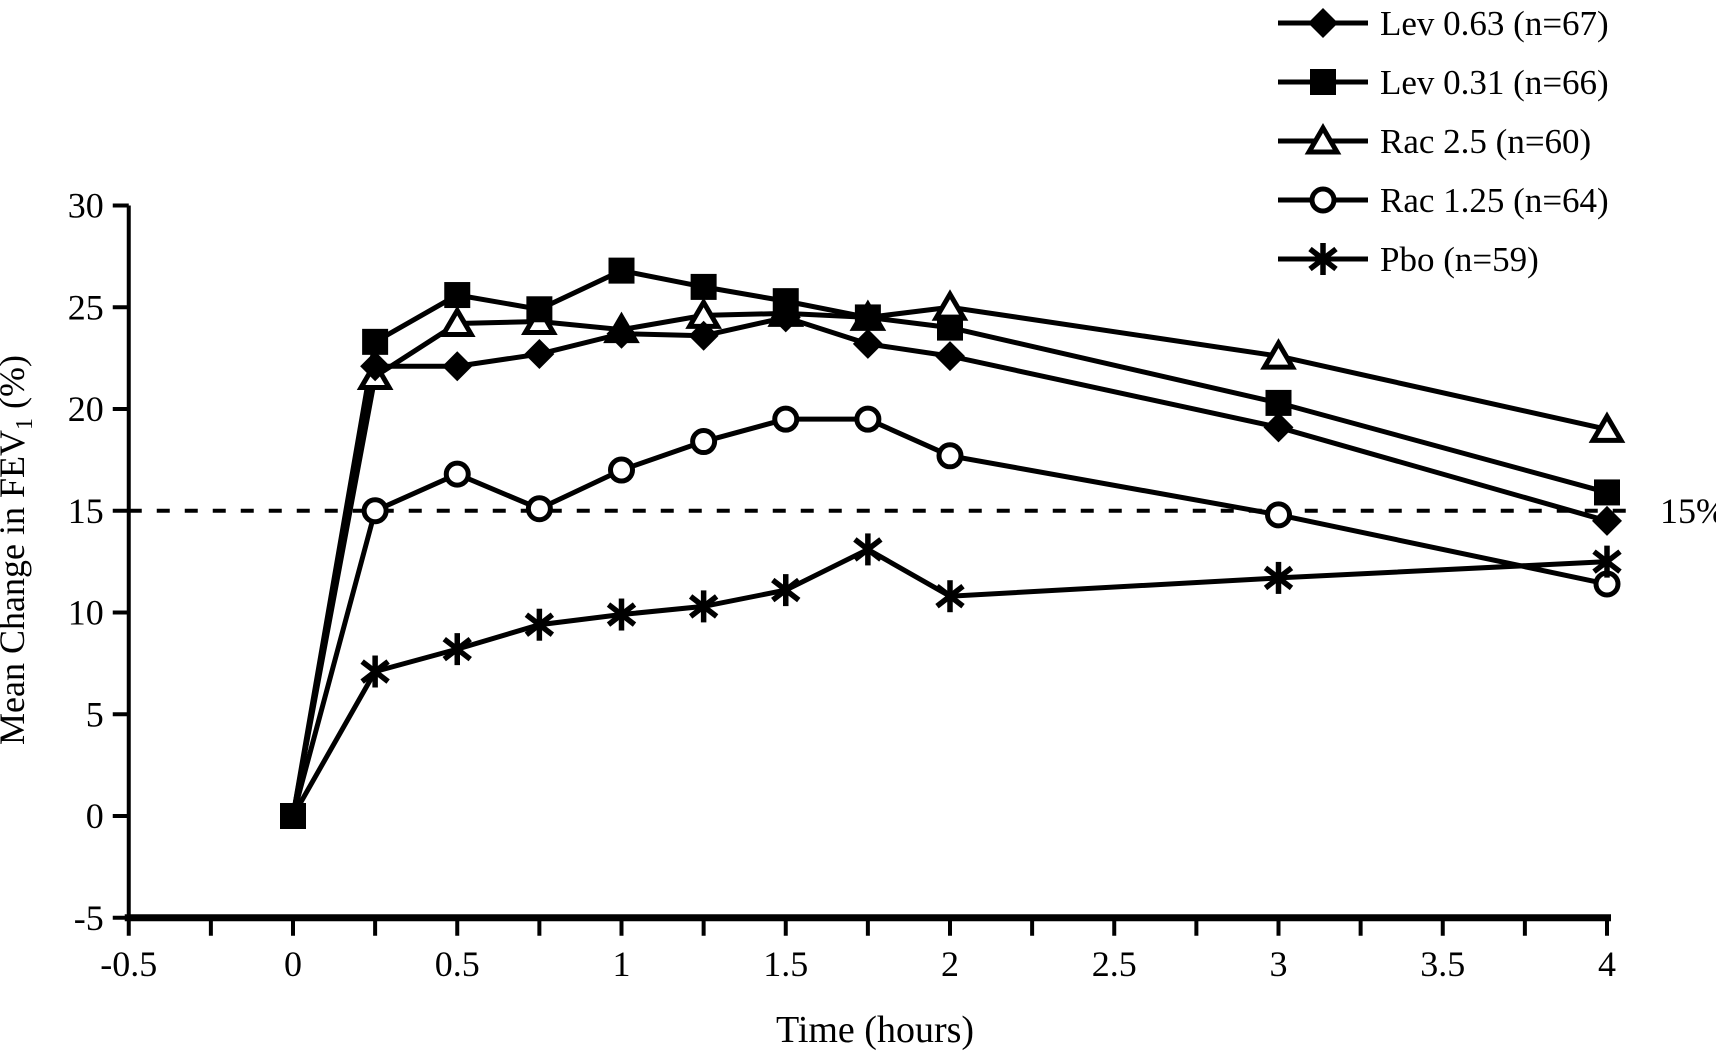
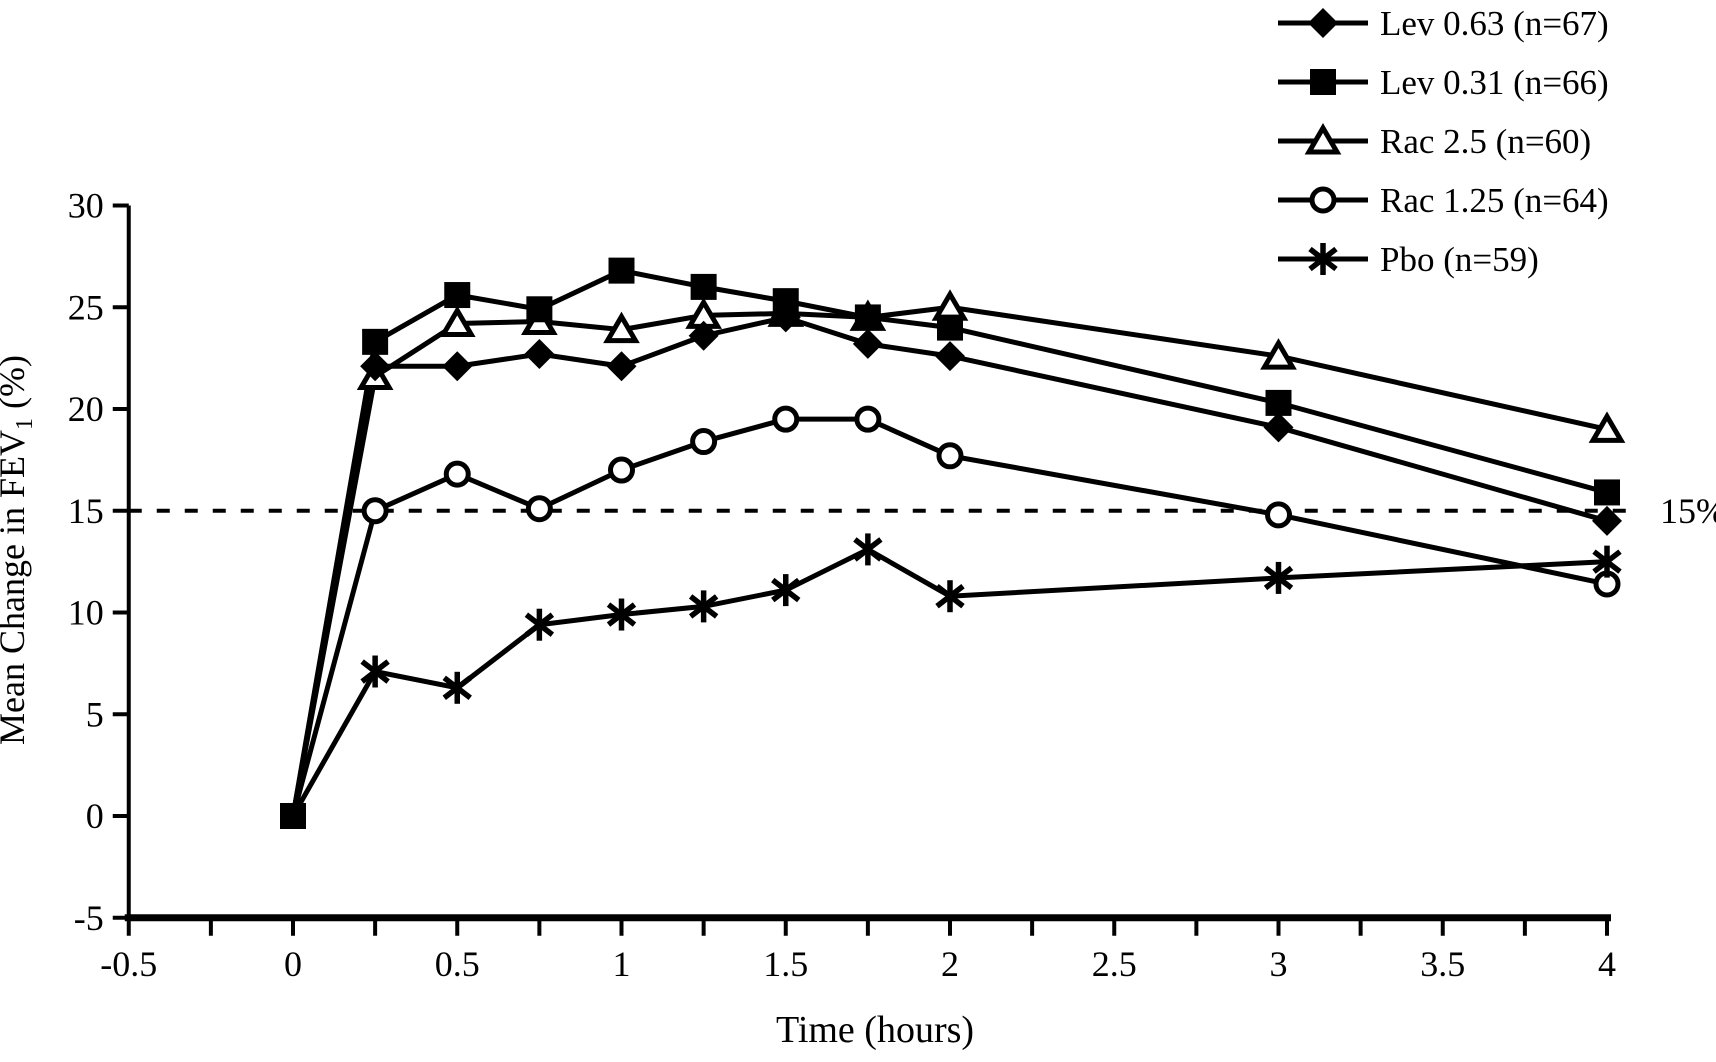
Pbo (n=59)/0.5: 8.2 -> 6.3
Lev 0.63 (n=67)/1: 23.7 -> 22.1
